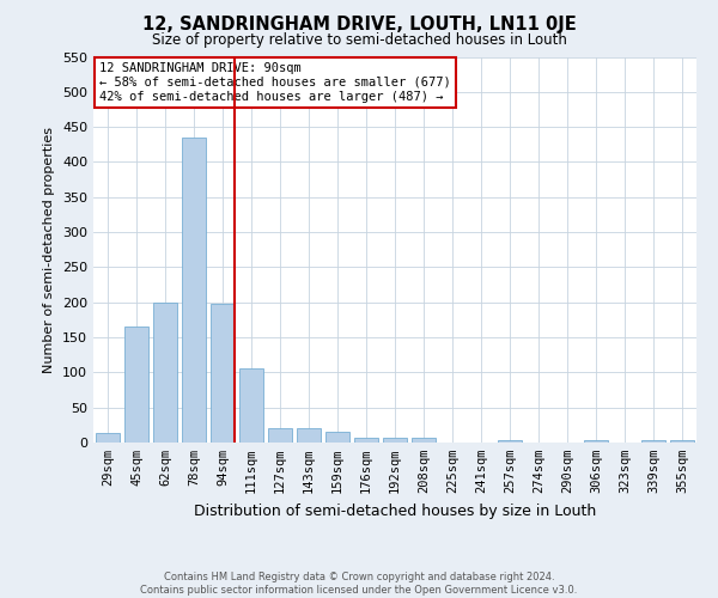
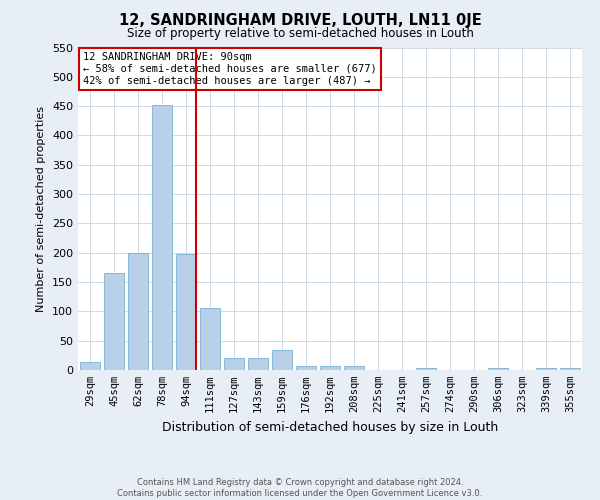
78sqm: 435 -> 452
159sqm: 15 -> 34
